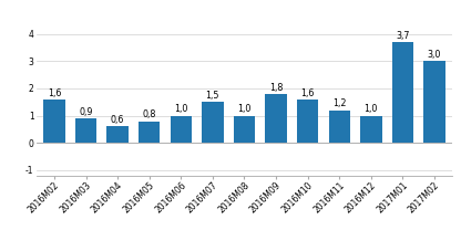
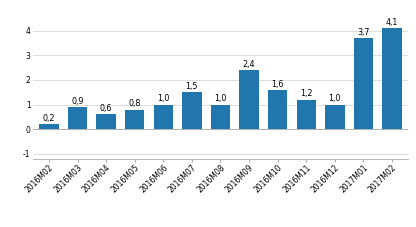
2016M02: 1,6 -> 0,2
2016M09: 1,8 -> 2,4
2017M02: 3,0 -> 4,1
